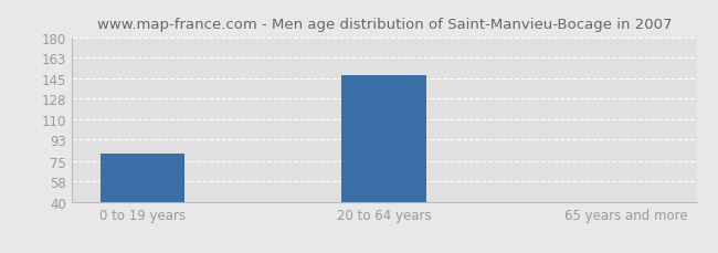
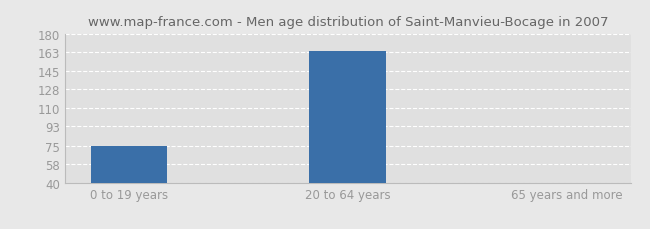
0 to 19 years: 81 -> 75
20 to 64 years: 148 -> 164
